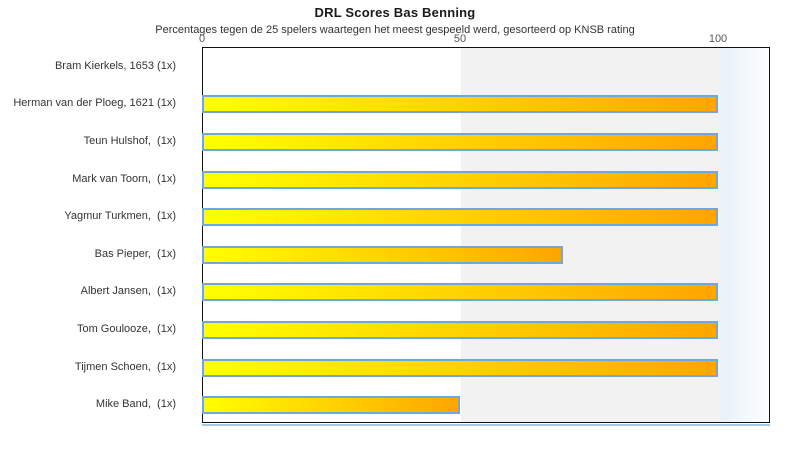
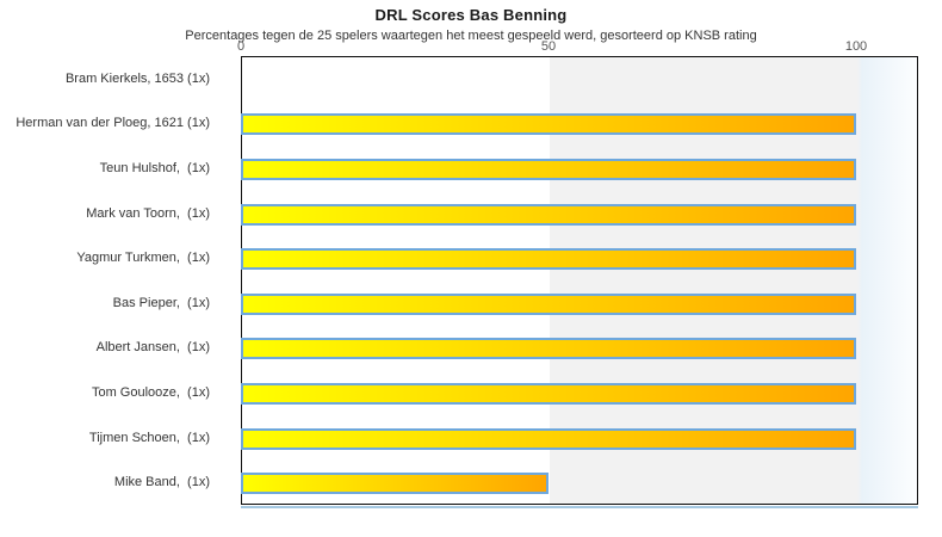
Bas Pieper, (1x): 70 -> 100
